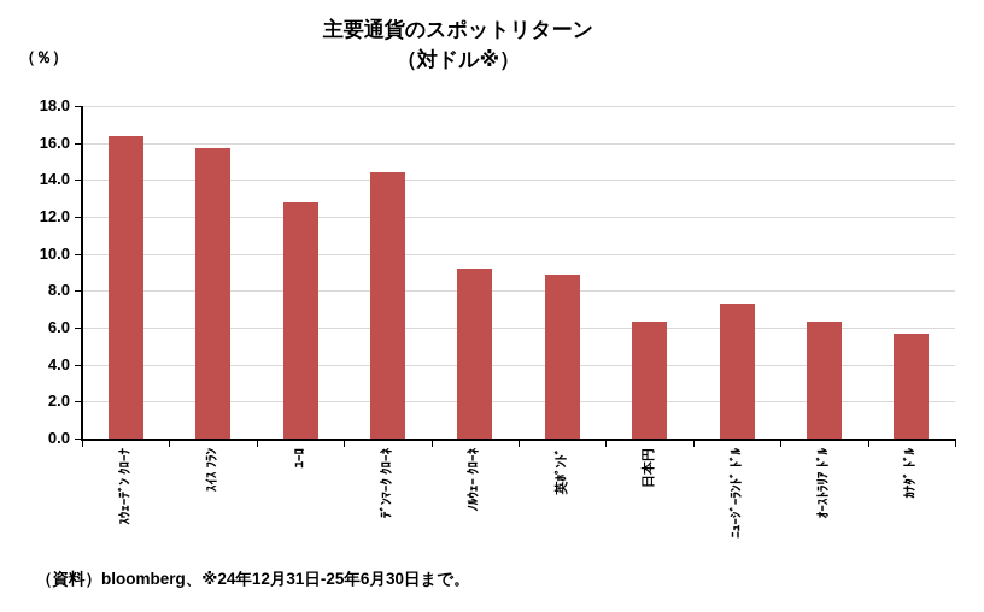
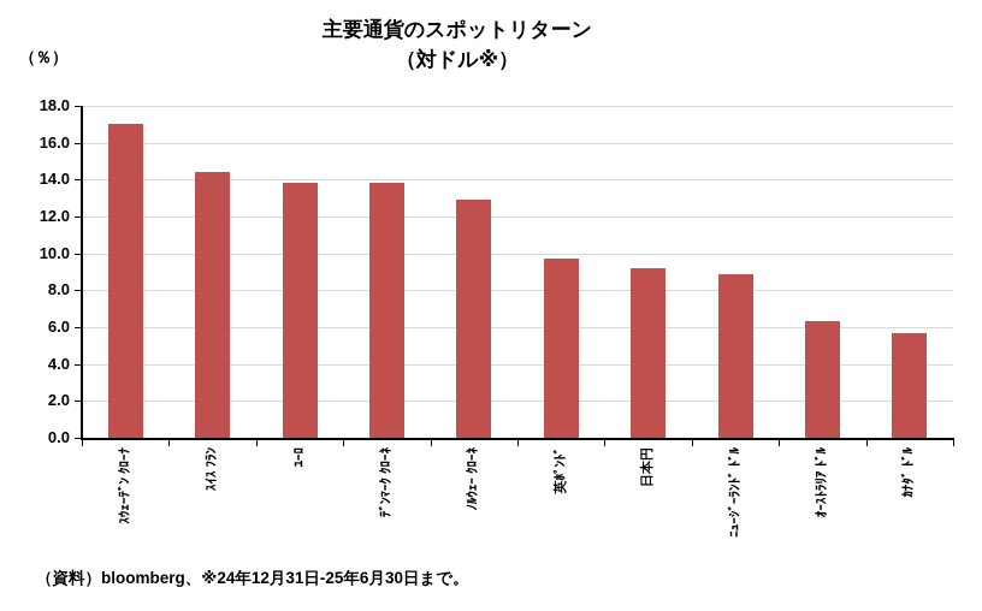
ｽｳｪｰﾃﾞﾝ ｸﾛｰﾅ: 16.4 -> 17.0
ｽｲｽ ﾌﾗﾝ: 15.7 -> 14.4
ﾕｰﾛ: 12.8 -> 13.8
ﾃﾞﾝﾏｰｸ ｸﾛｰﾈ: 14.4 -> 13.8
ﾉﾙｳｪｰ ｸﾛｰﾈ: 9.2 -> 12.9
英ﾎﾟﾝﾄﾞ: 8.9 -> 9.7
日本円: 6.3 -> 9.2
ﾆｭｰｼﾞｰﾗﾝﾄﾞ ﾄﾞﾙ: 7.3 -> 8.9
